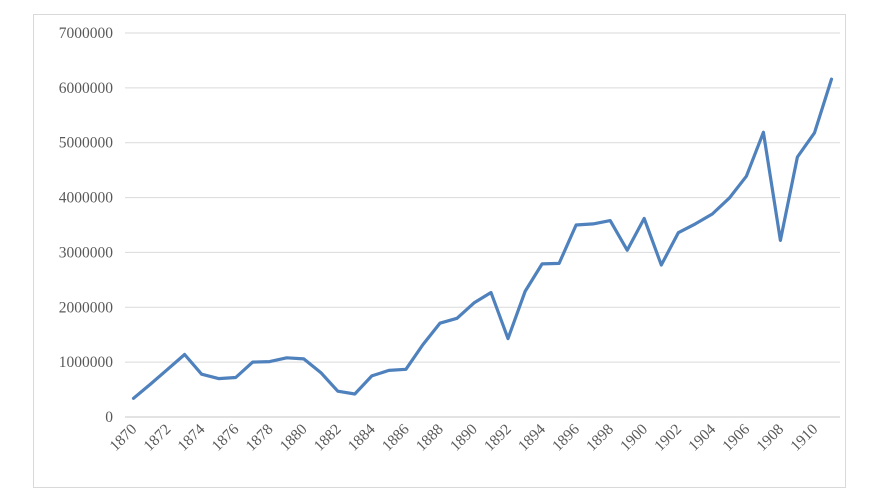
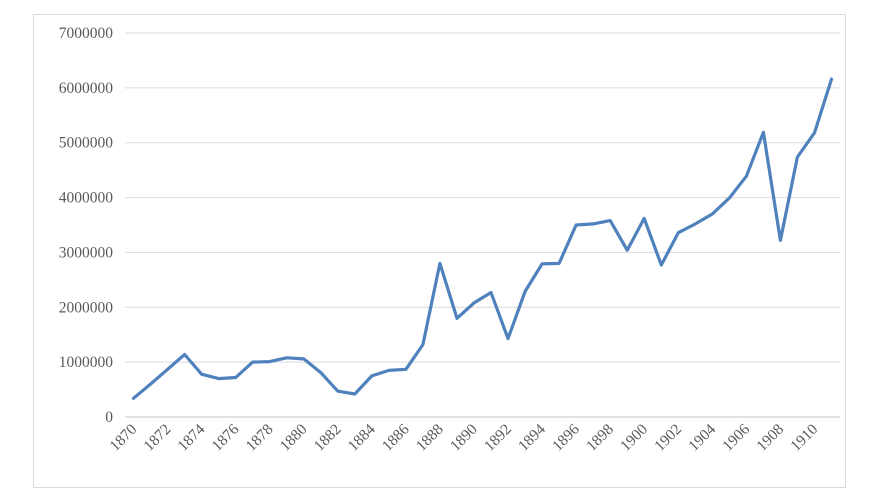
1888: 1700000 -> 2800000
